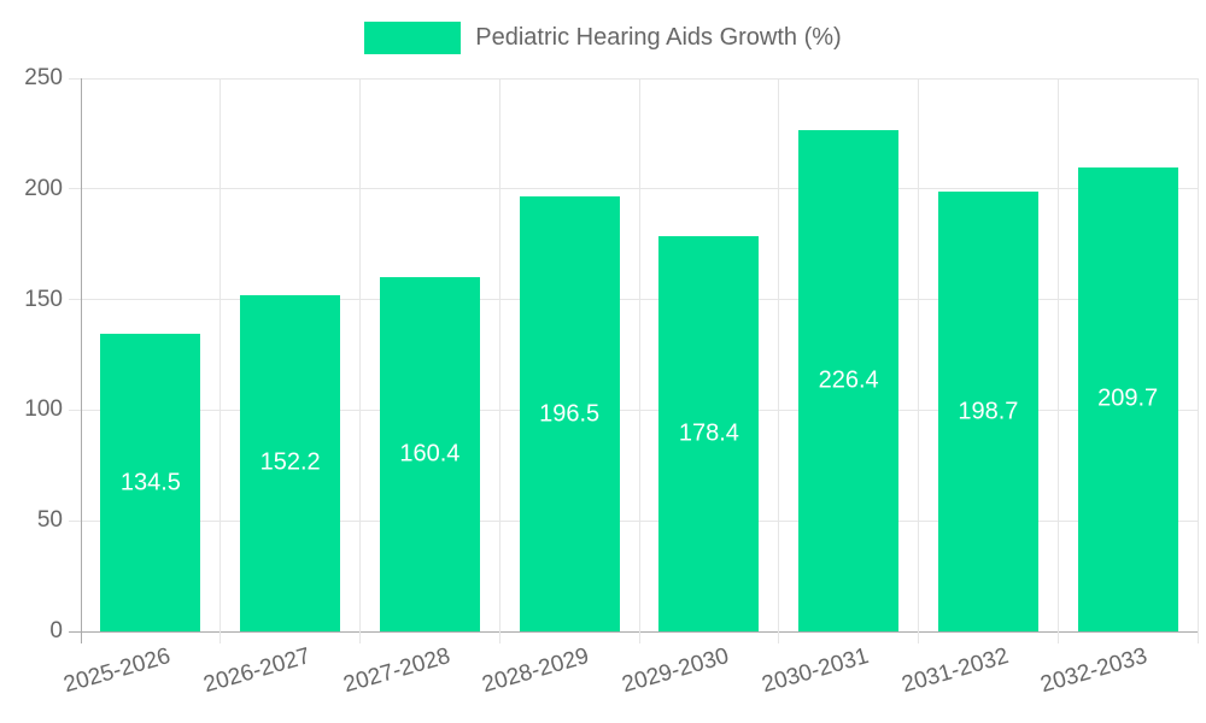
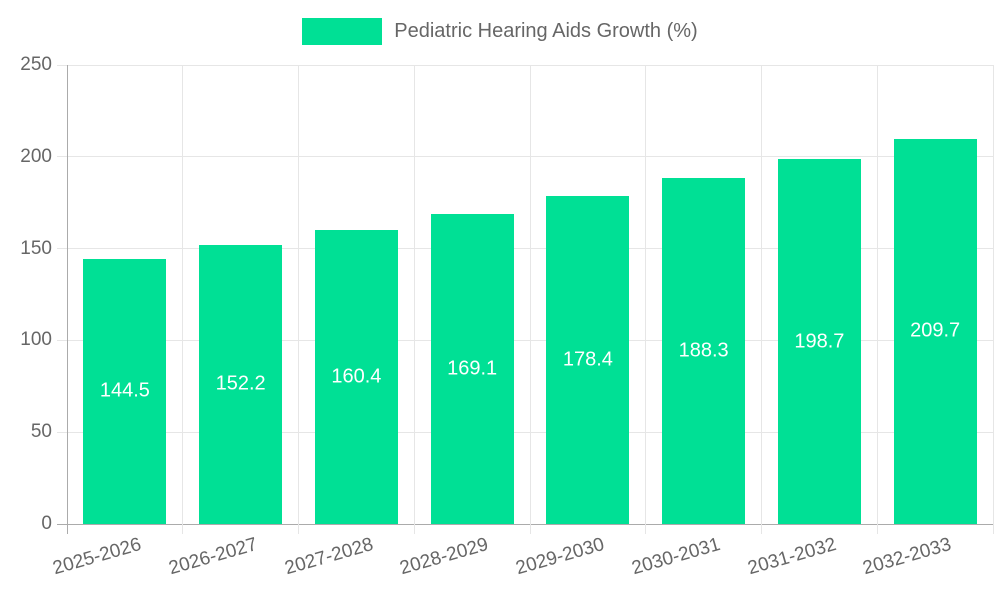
2025-2026: 134.5 -> 144.5
2028-2029: 196.5 -> 169.1
2030-2031: 226.4 -> 188.3
